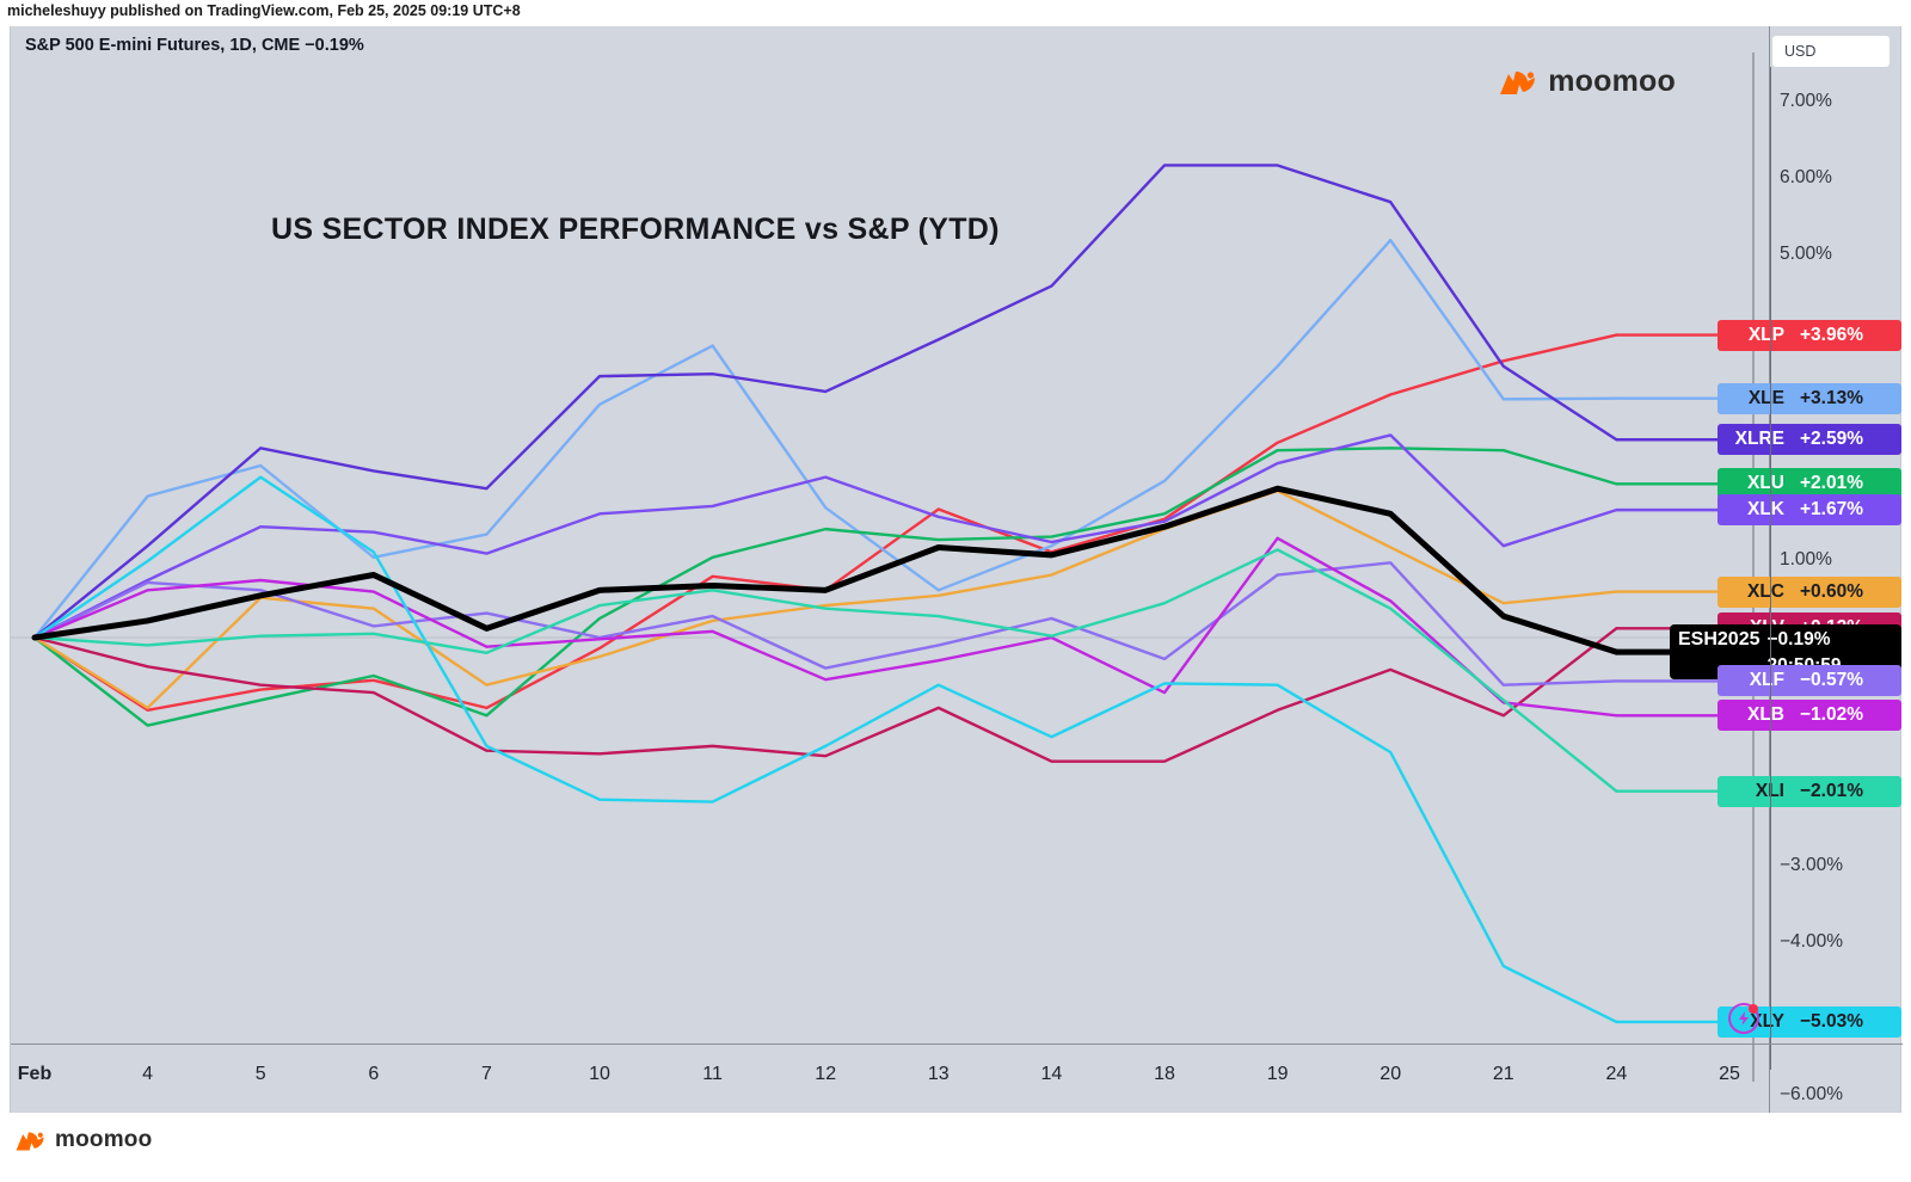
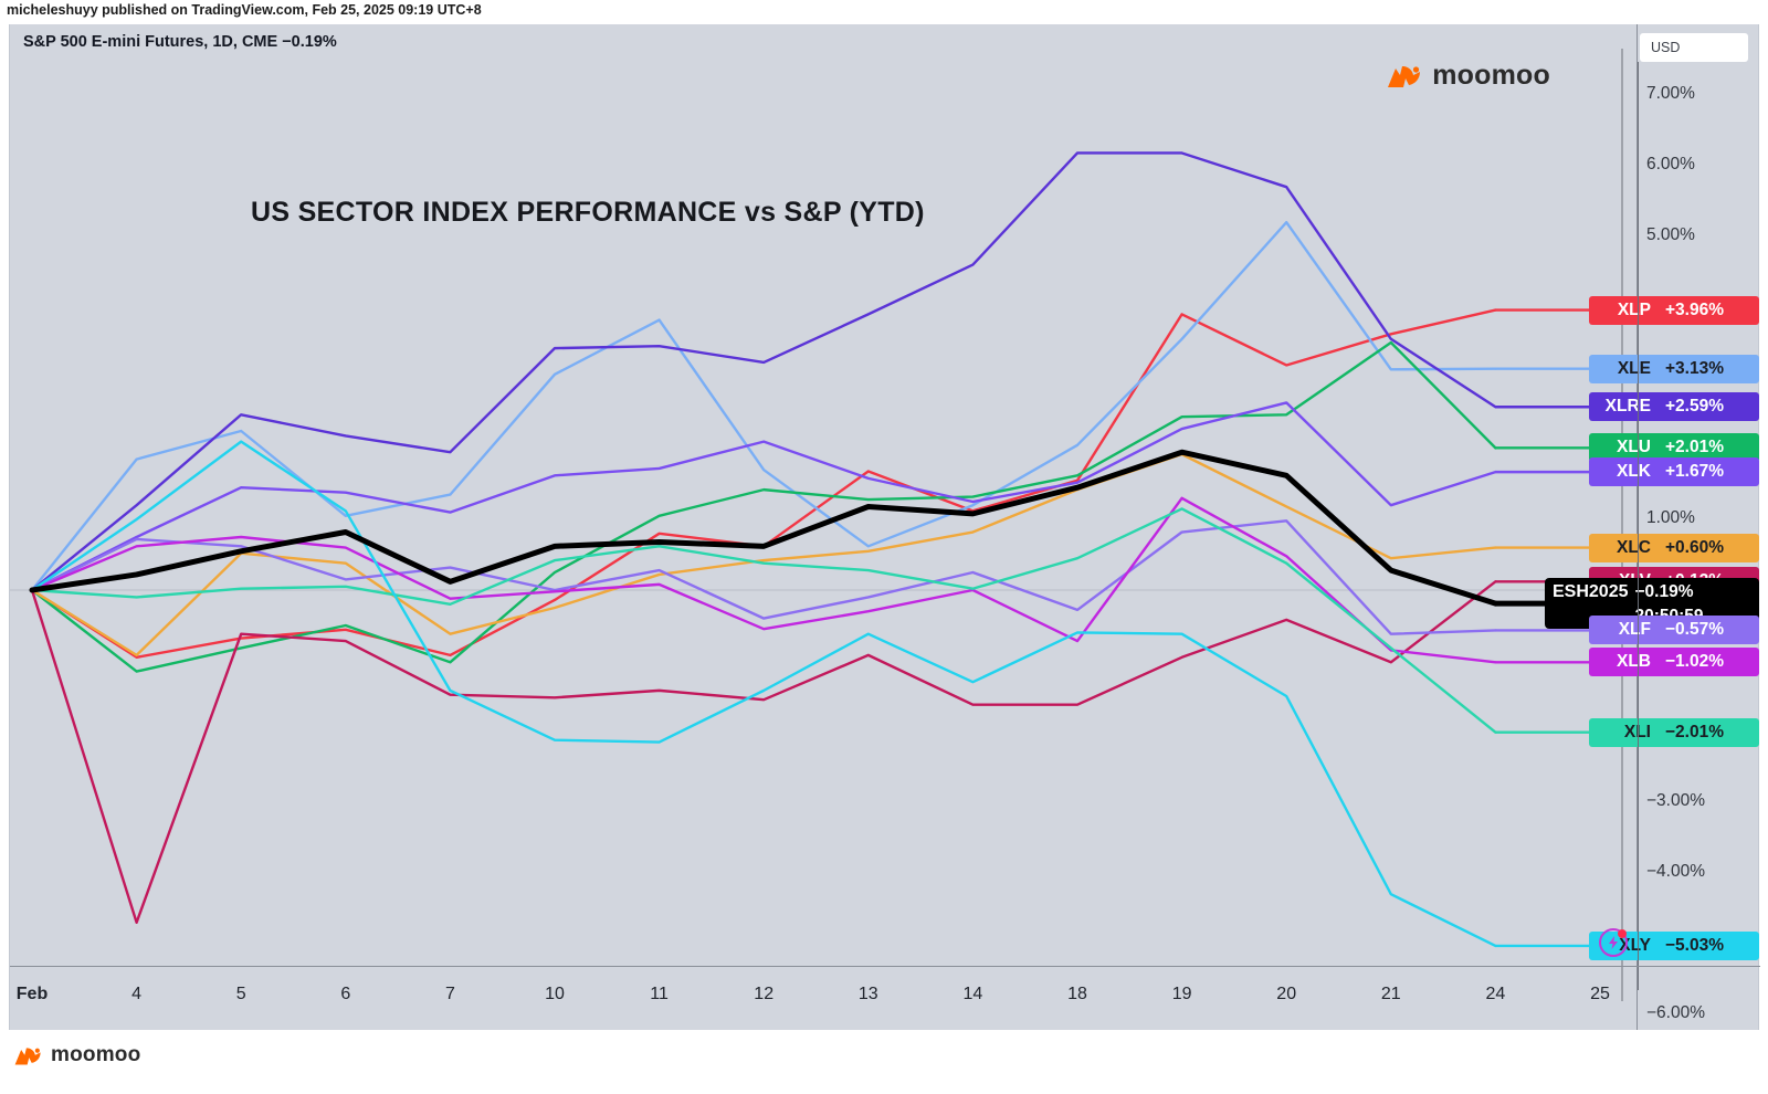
XLV/4: -0.4% -> -4.7%
XLP/19: 2.5% -> 3.9%
XLU/21: 2.5% -> 3.5%
